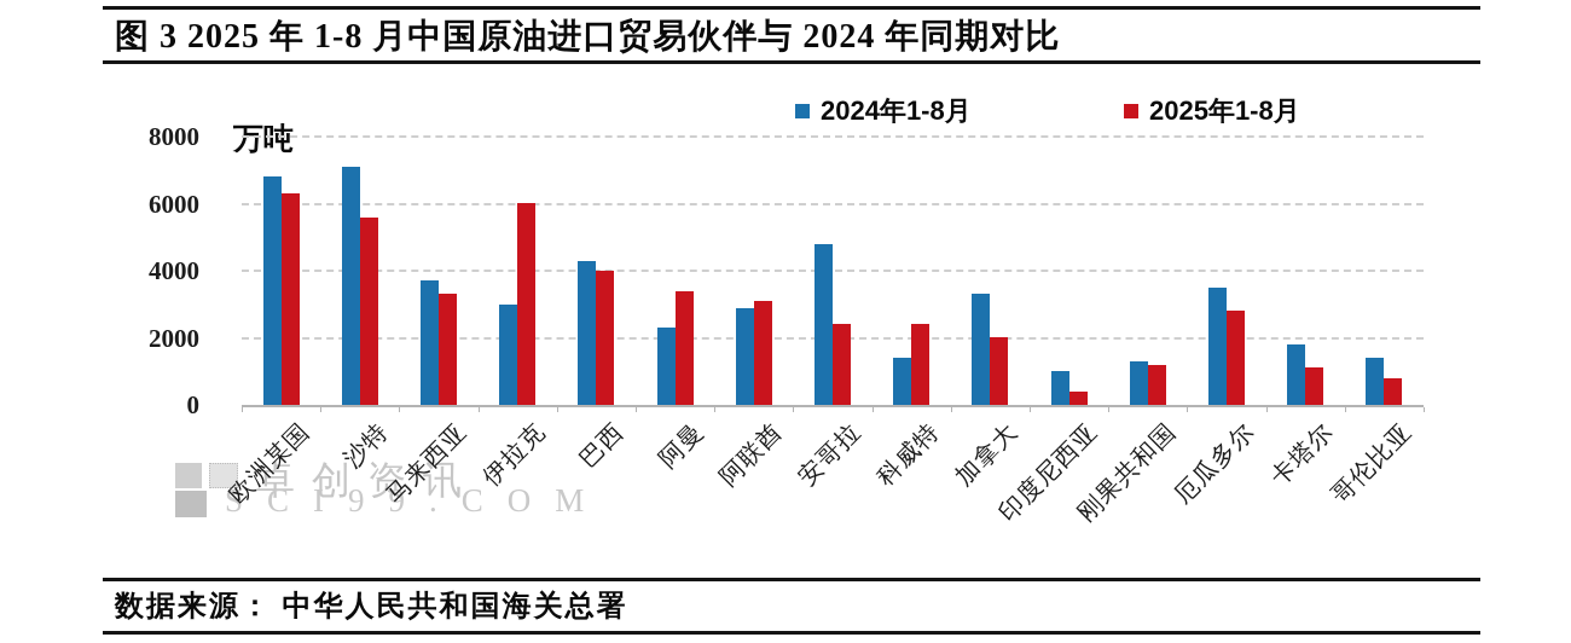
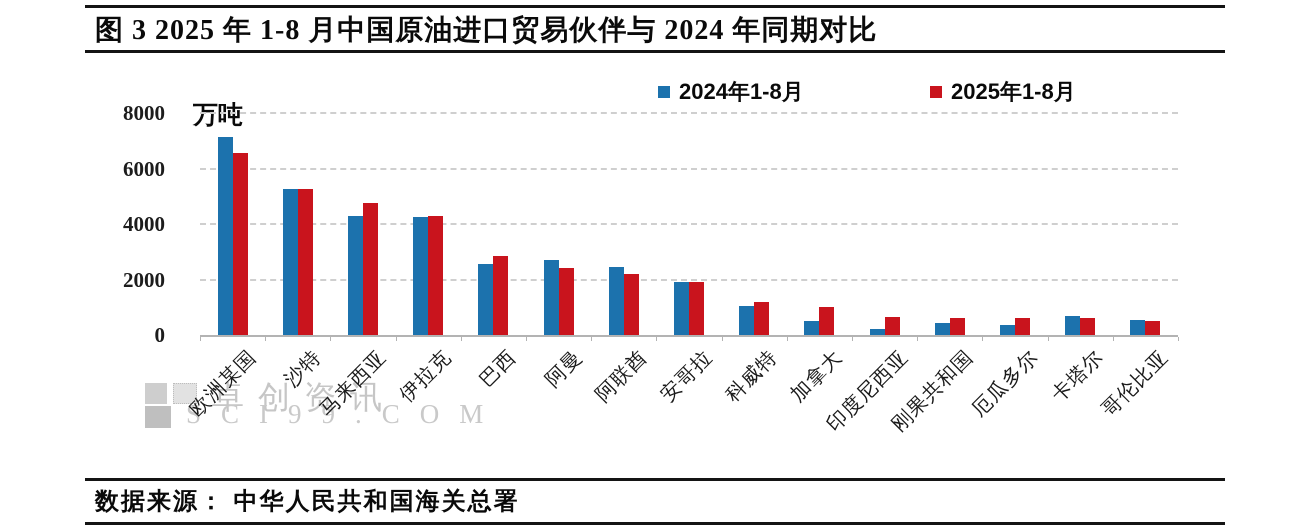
2024年1-8月/欧洲某国: 6800 -> 7200
2025年1-8月/欧洲某国: 6300 -> 6600
2024年1-8月/沙特: 7100 -> 5200
2025年1-8月/沙特: 5600 -> 5200
2024年1-8月/马来西亚: 3700 -> 4300
2025年1-8月/马来西亚: 3300 -> 4800
2024年1-8月/伊拉克: 3000 -> 4200
2025年1-8月/伊拉克: 6000 -> 4300
2024年1-8月/巴西: 4300 -> 2600
2025年1-8月/巴西: 4000 -> 2800
2024年1-8月/阿曼: 2300 -> 2700
2025年1-8月/阿曼: 3400 -> 2400
2024年1-8月/阿联酋: 2900 -> 2400
2025年1-8月/阿联酋: 3100 -> 2200
2024年1-8月/安哥拉: 4800 -> 1900
2025年1-8月/安哥拉: 2400 -> 1900
2024年1-8月/科威特: 1400 -> 1000
2025年1-8月/科威特: 2400 -> 1200
2024年1-8月/加拿大: 3300 -> 500
2025年1-8月/加拿大: 2000 -> 1000
2024年1-8月/印度尼西亚: 1000 -> 200
2025年1-8月/印度尼西亚: 400 -> 600
2024年1-8月/刚果共和国: 1300 -> 400
2025年1-8月/刚果共和国: 1200 -> 600
2024年1-8月/厄瓜多尔: 3500 -> 400
2025年1-8月/厄瓜多尔: 2800 -> 600
2024年1-8月/卡塔尔: 1800 -> 700
2025年1-8月/卡塔尔: 1100 -> 600
2024年1-8月/哥伦比亚: 1400 -> 600
2025年1-8月/哥伦比亚: 800 -> 500
